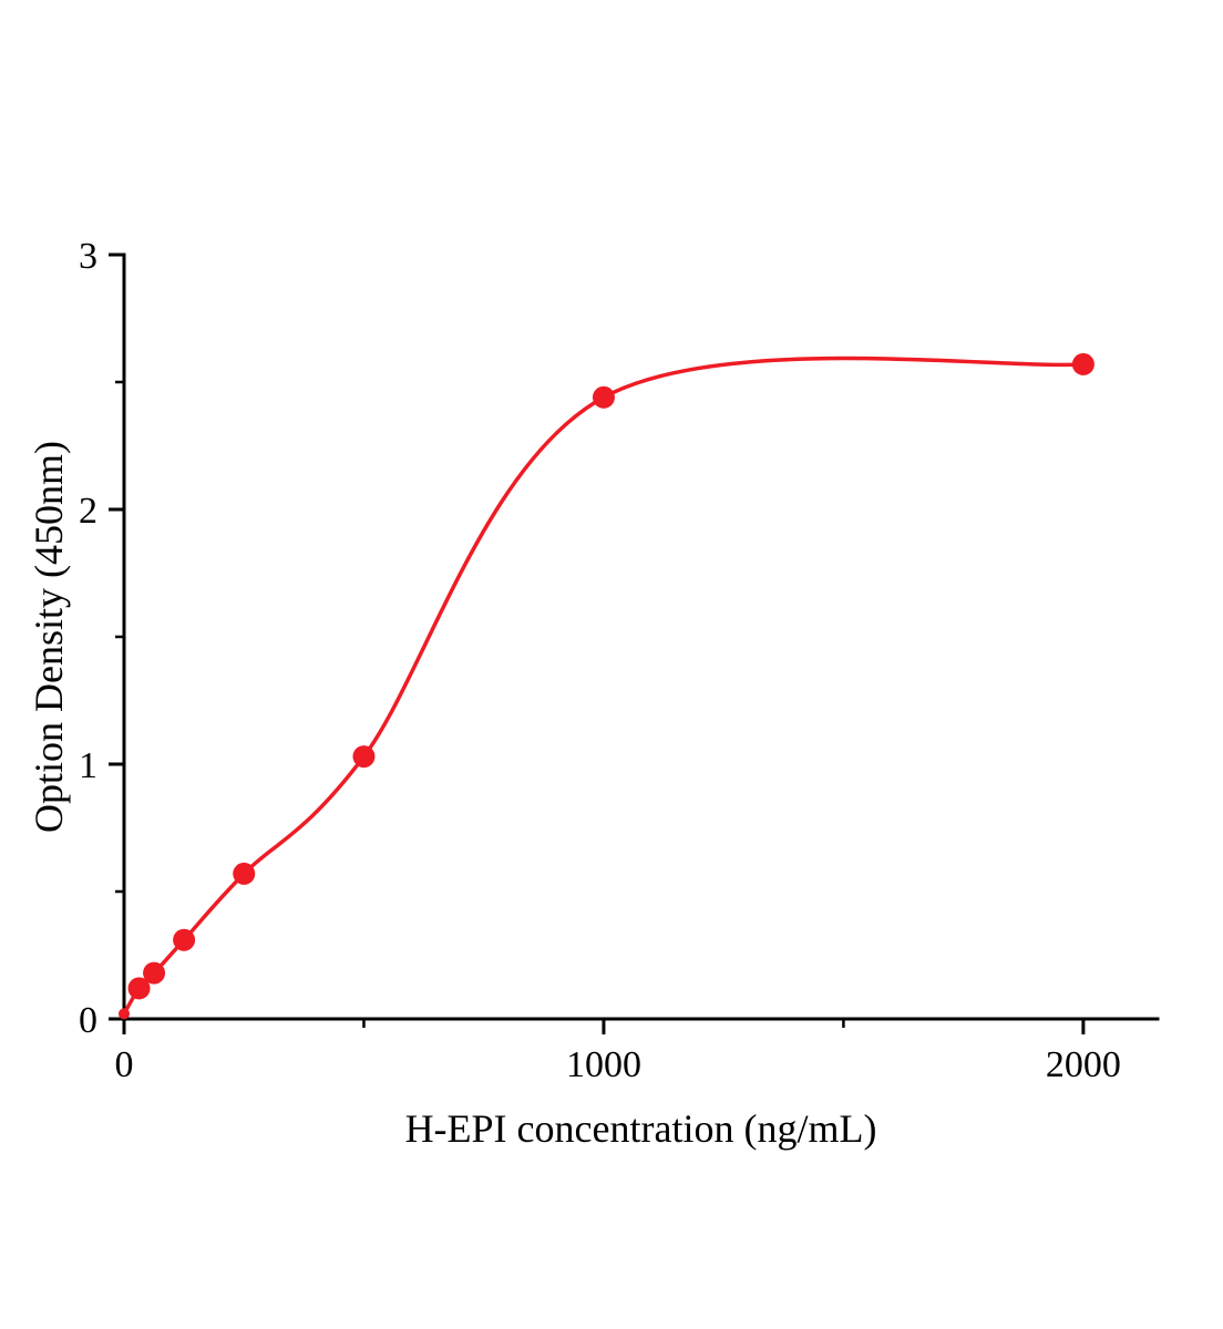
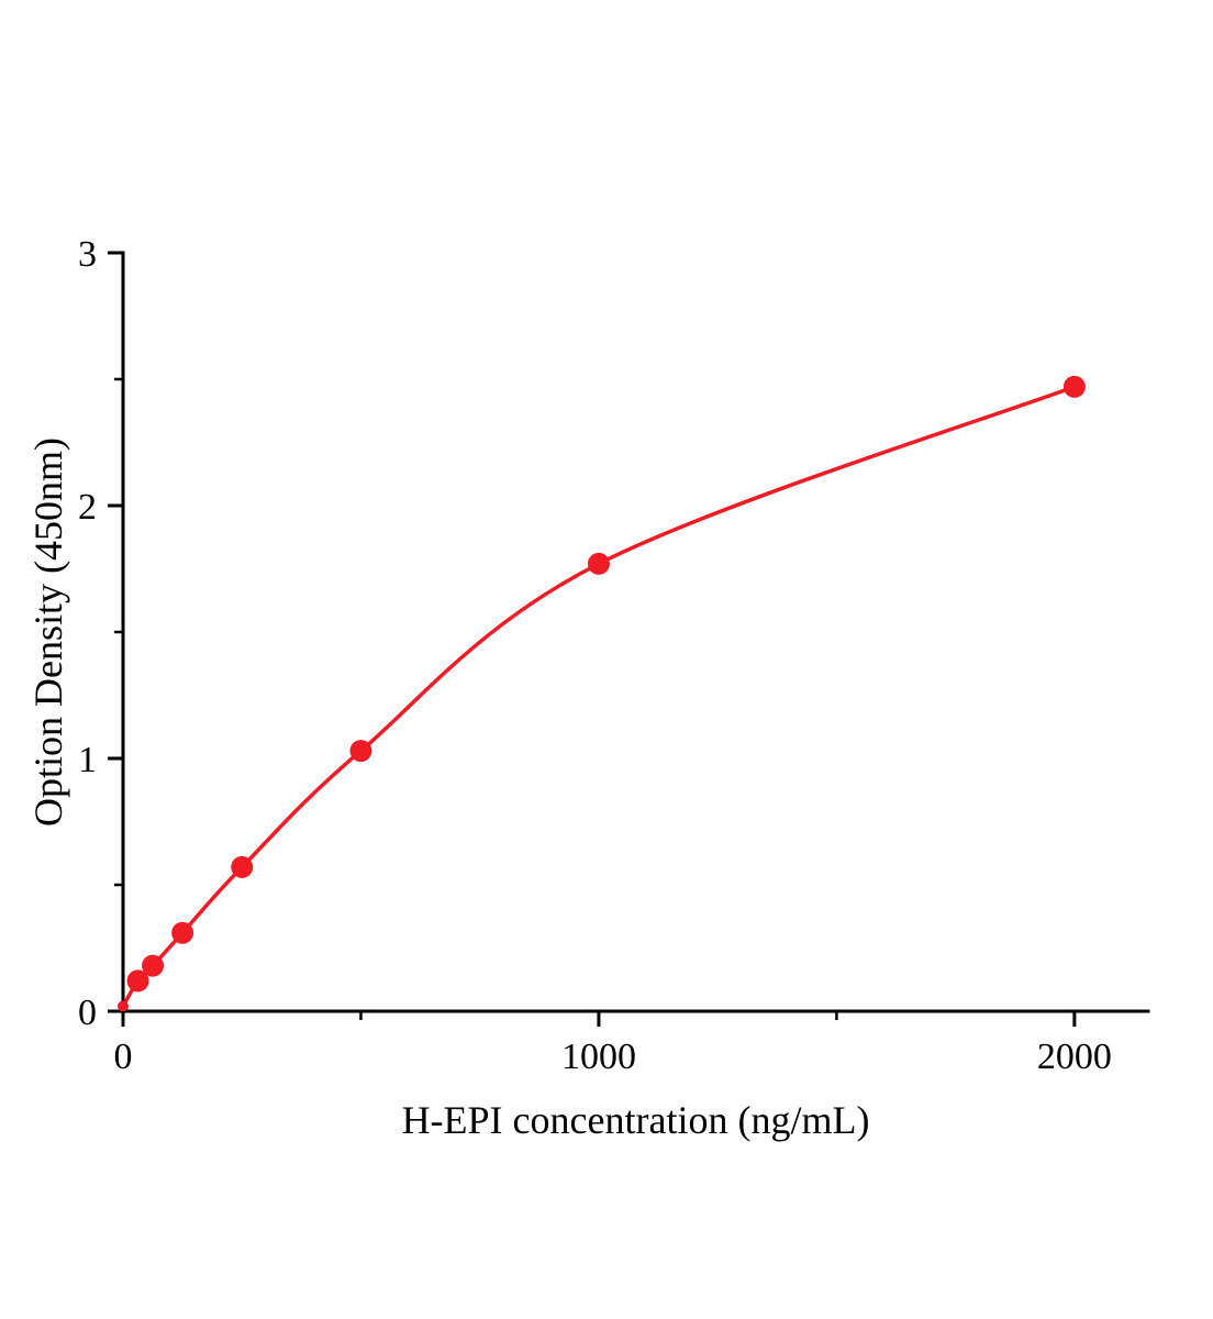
1000: 2.44 -> 1.77
2000: 2.57 -> 2.47
